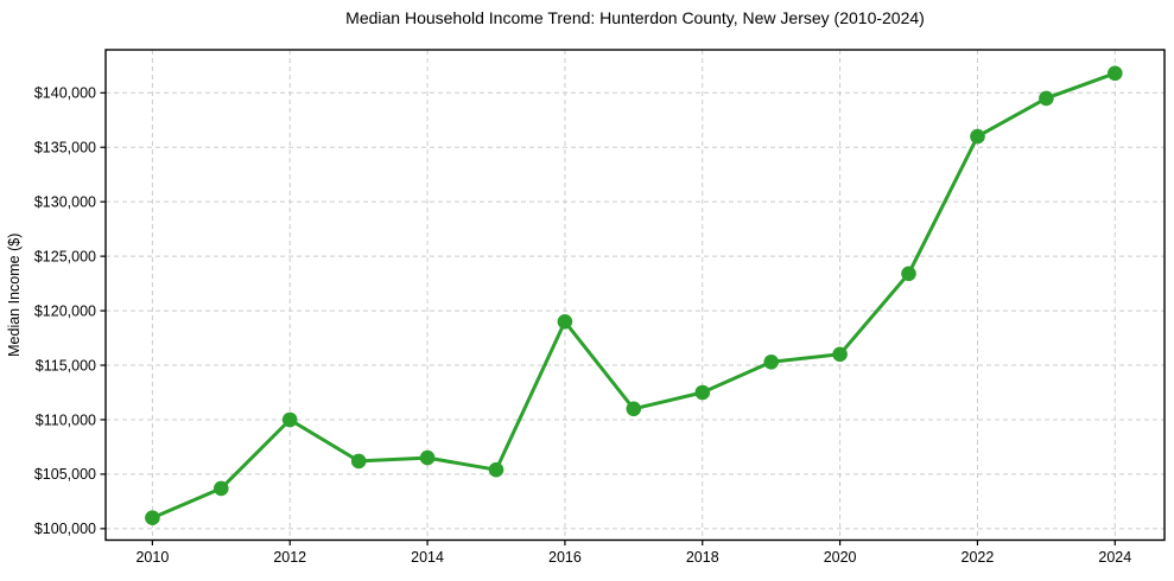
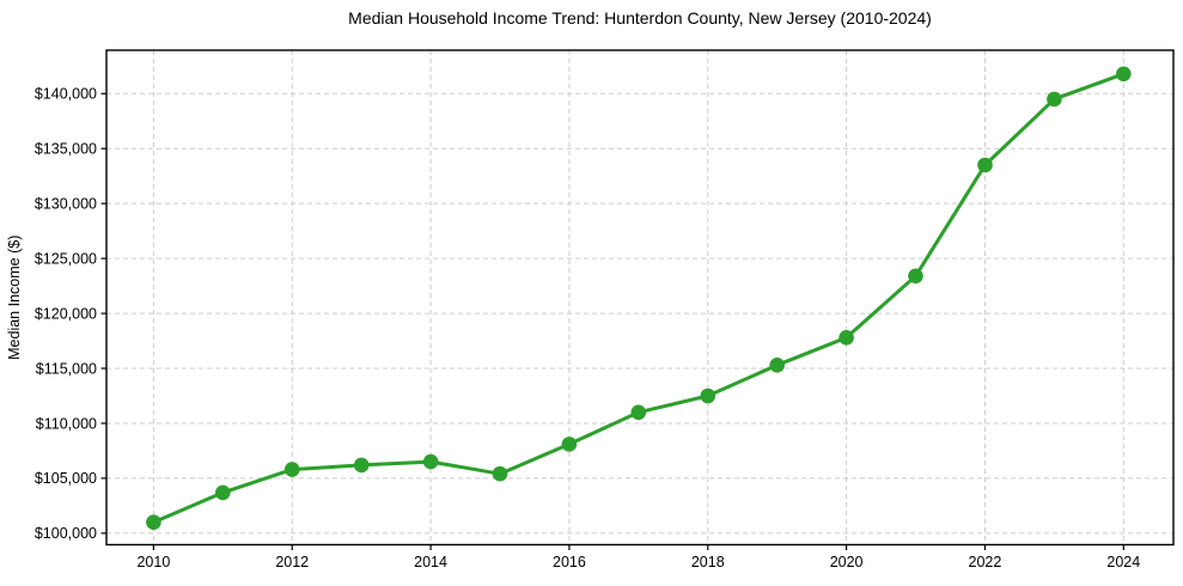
2012: $110000 -> $106000
2016: $119000 -> $108000
2020: $116000 -> $118000
2022: $136000 -> $134000
